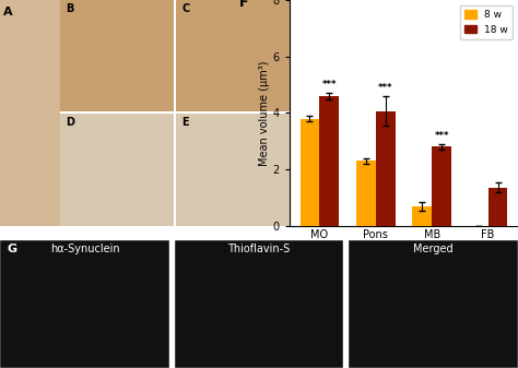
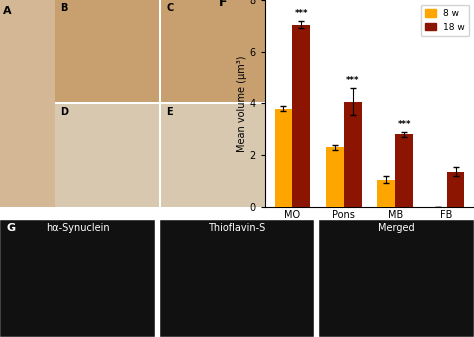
18 w/MO: 4.60 -> 7.05
8 w/MB: 0.70 -> 1.05
